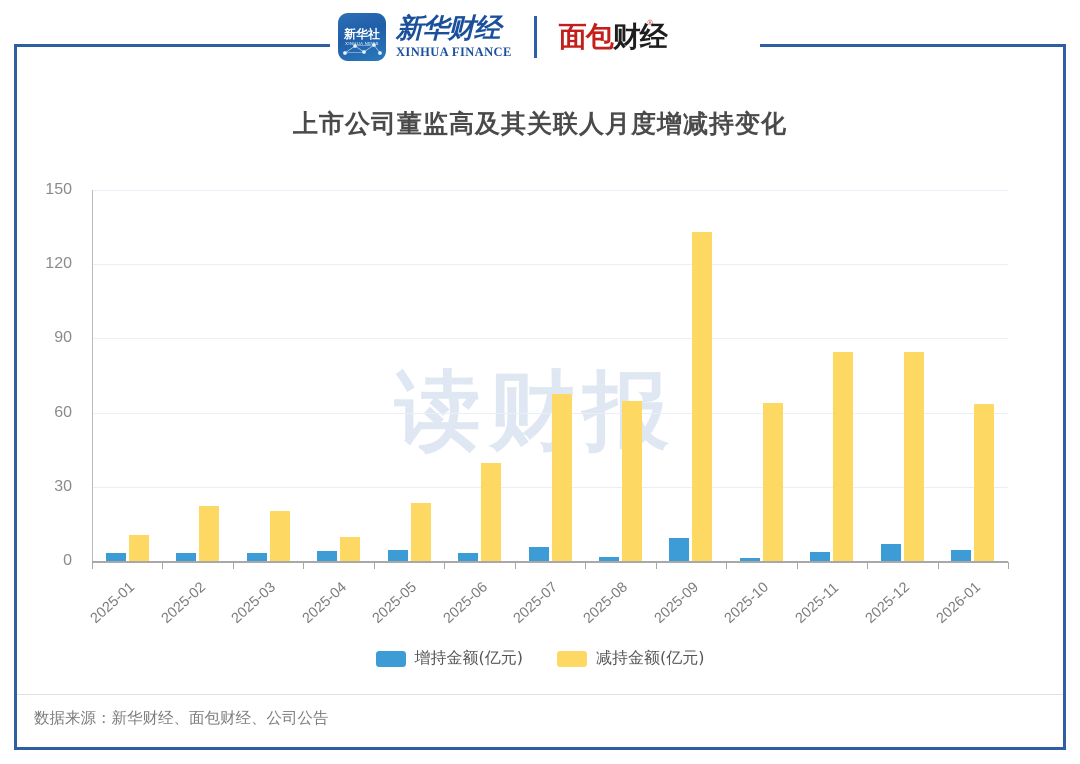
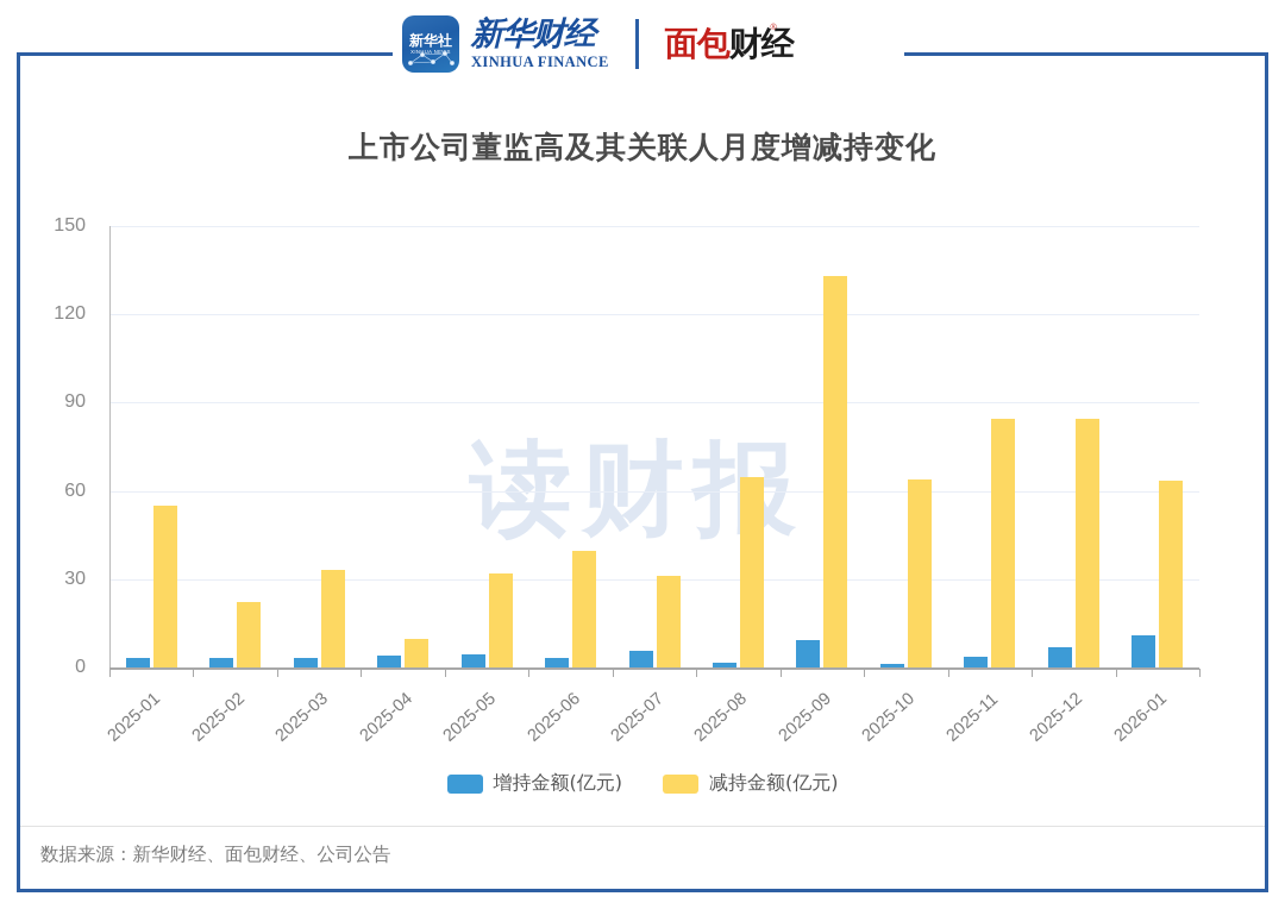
减持金额(亿元)/2025-01: 11 -> 55
减持金额(亿元)/2025-03: 20 -> 33
减持金额(亿元)/2025-05: 23 -> 32
减持金额(亿元)/2025-07: 68 -> 31
增持金额(亿元)/2026-01: 4 -> 11
